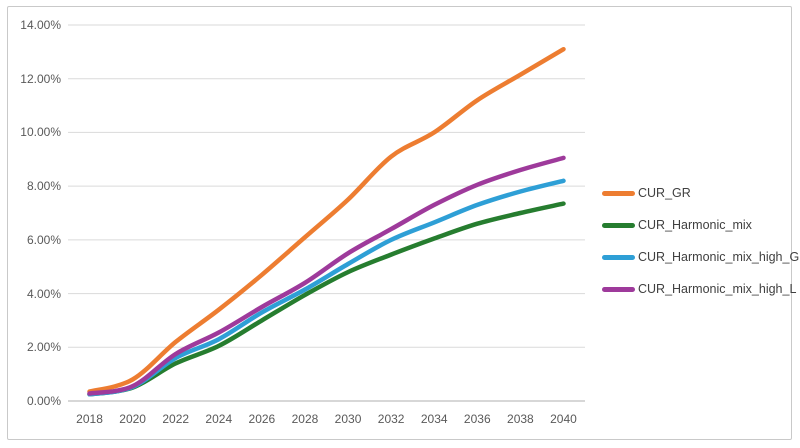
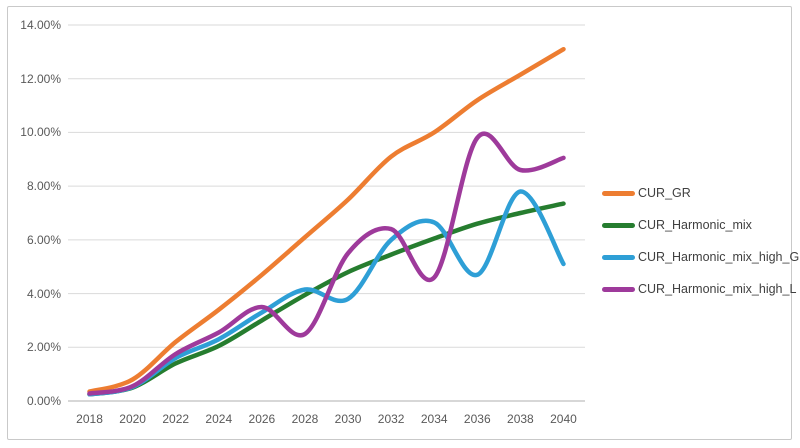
CUR_Harmonic_mix_high_L/2028: 4.4% -> 2.5%
CUR_Harmonic_mix_high_G/2030: 5.1% -> 3.8%
CUR_Harmonic_mix_high_L/2034: 7.3% -> 4.6%
CUR_Harmonic_mix_high_G/2036: 7.3% -> 4.7%
CUR_Harmonic_mix_high_L/2036: 8.1% -> 9.8%
CUR_Harmonic_mix_high_G/2040: 8.2% -> 5.1%
